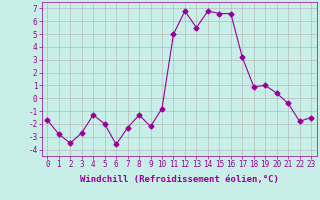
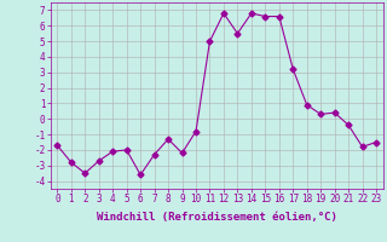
4: -1.3 -> -2.1
19: 1.0 -> 0.3
